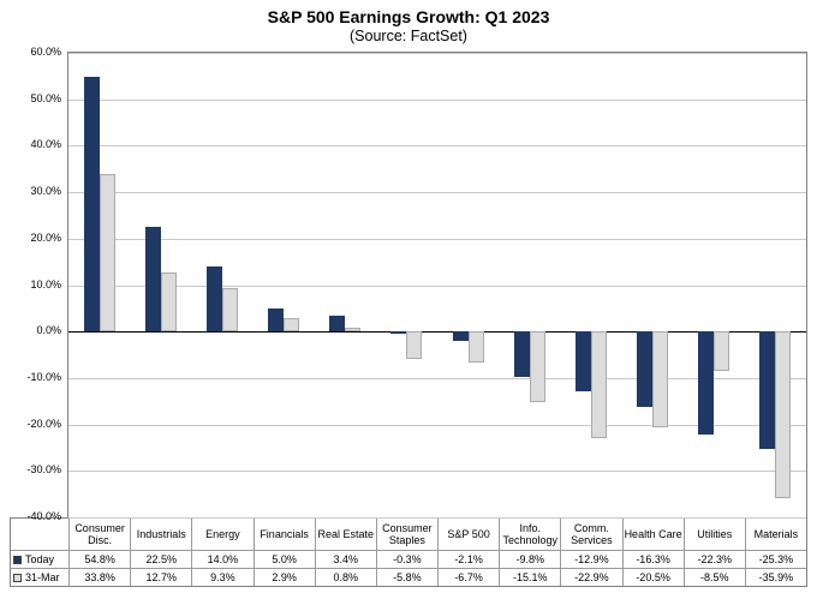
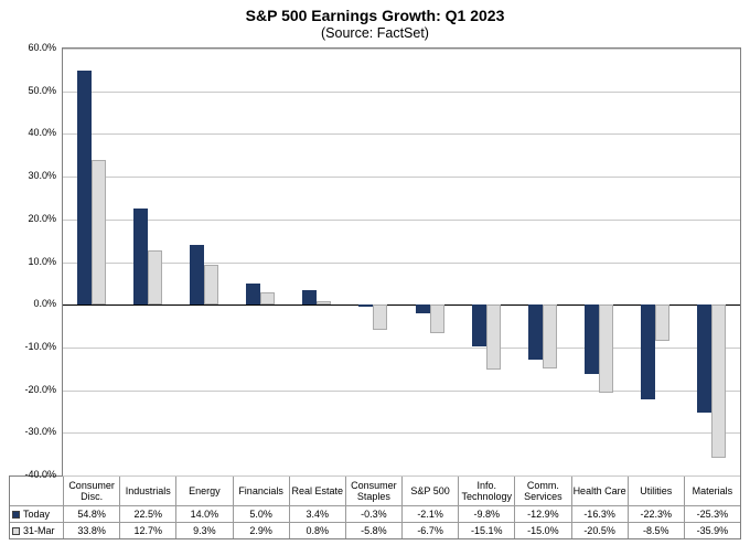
31-Mar/Comm. Services: -22.9% -> -15.0%
